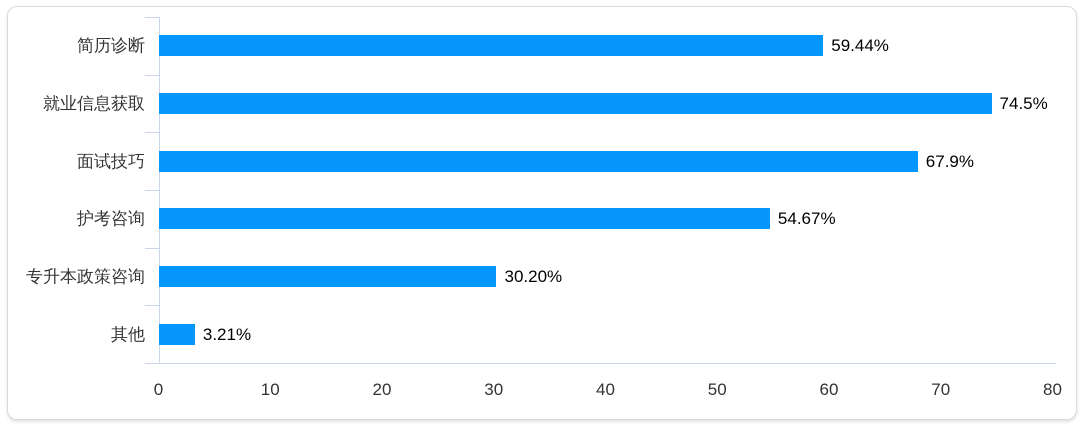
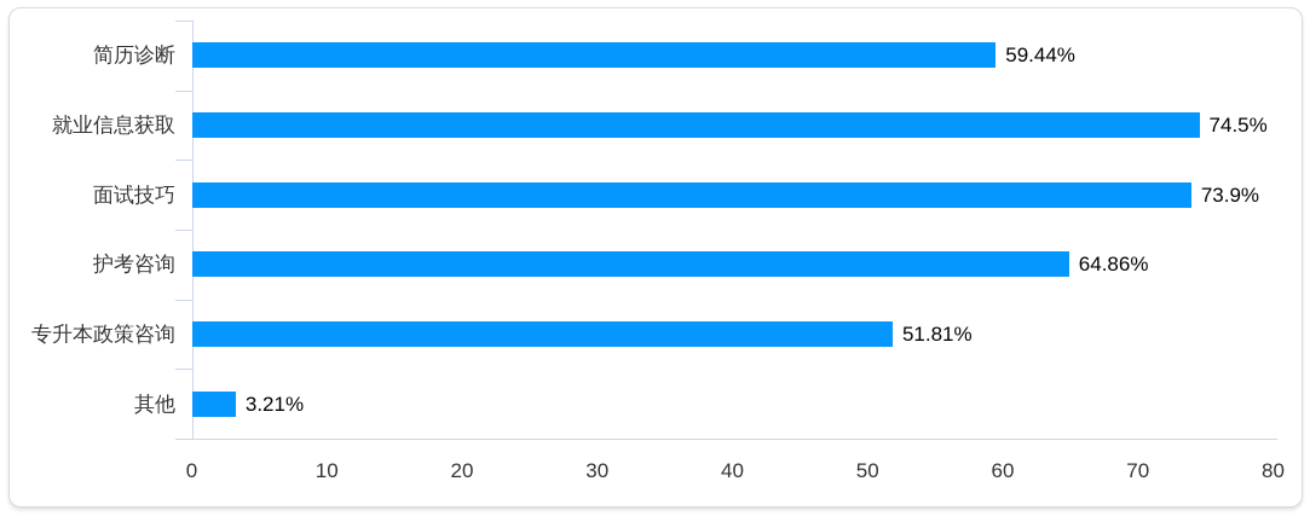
面试技巧: 67.9% -> 73.9%
护考咨询: 54.67% -> 64.86%
专升本政策咨询: 30.20% -> 51.81%
